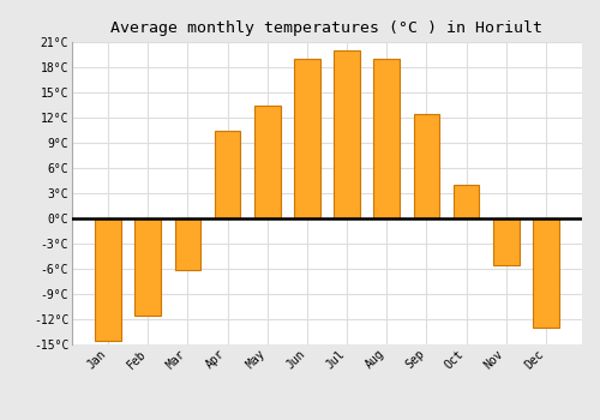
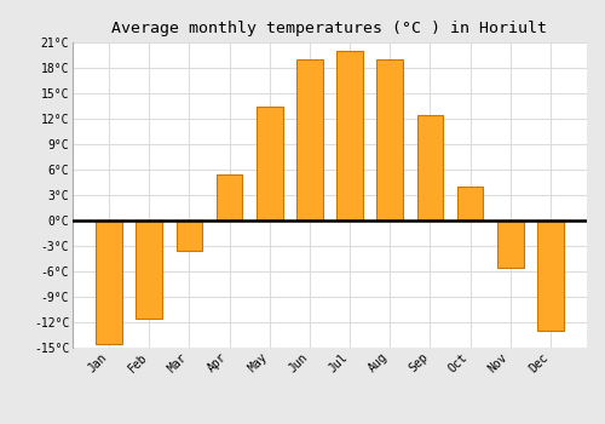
Mar: -6.2°C -> -3.5°C
Apr: 10.4°C -> 5.5°C
